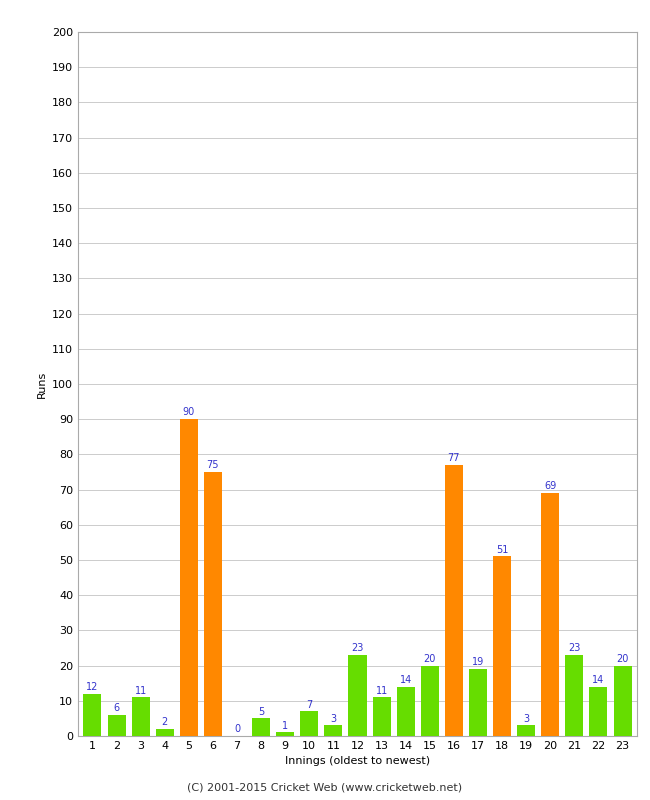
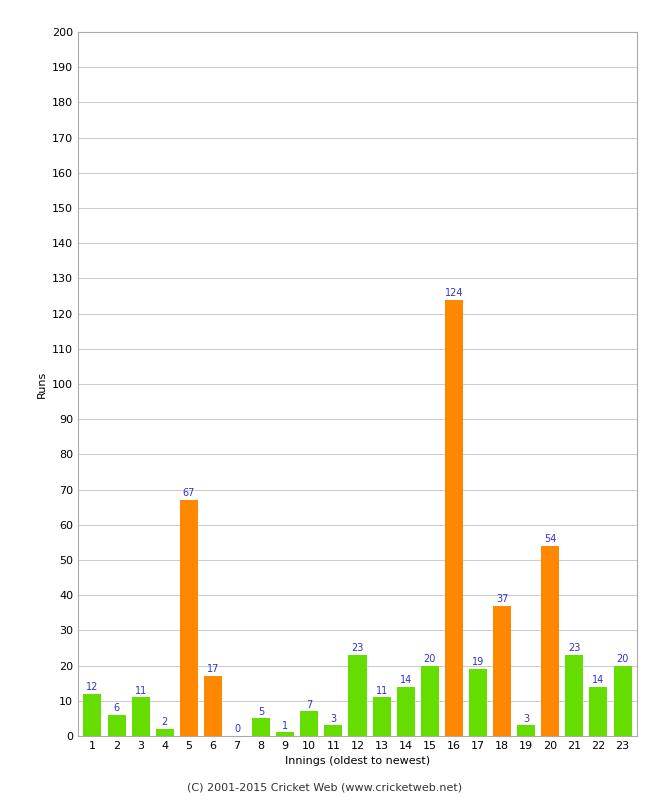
5: 90 -> 67
6: 75 -> 17
16: 77 -> 124
18: 51 -> 37
20: 69 -> 54
